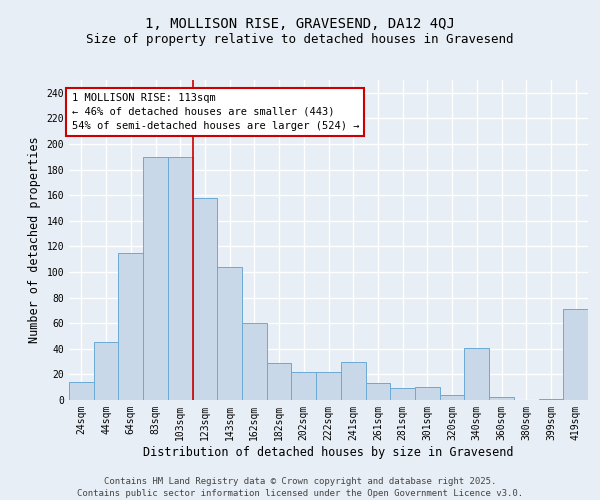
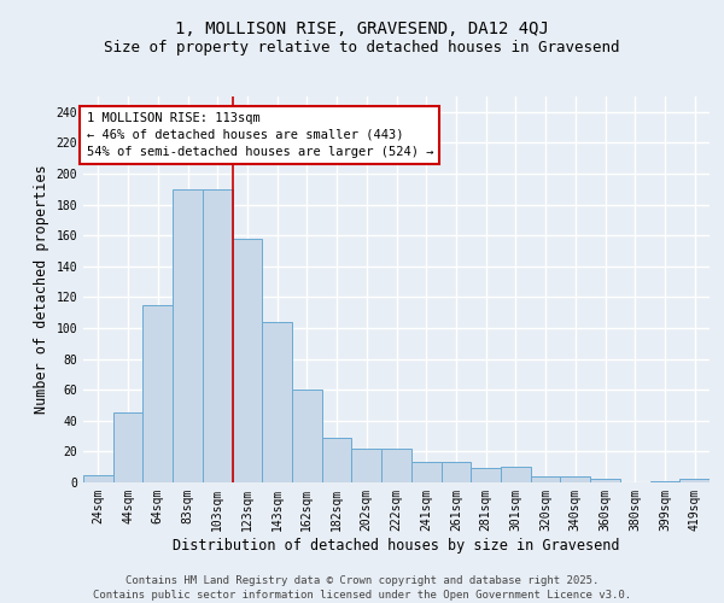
24sqm: 14 -> 5
241sqm: 30 -> 13
340sqm: 41 -> 4
419sqm: 71 -> 2
